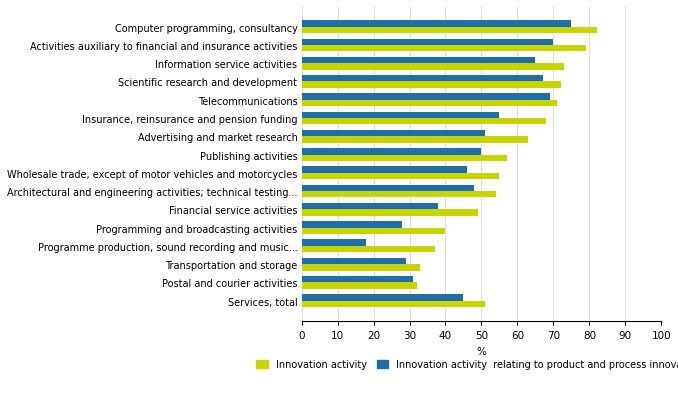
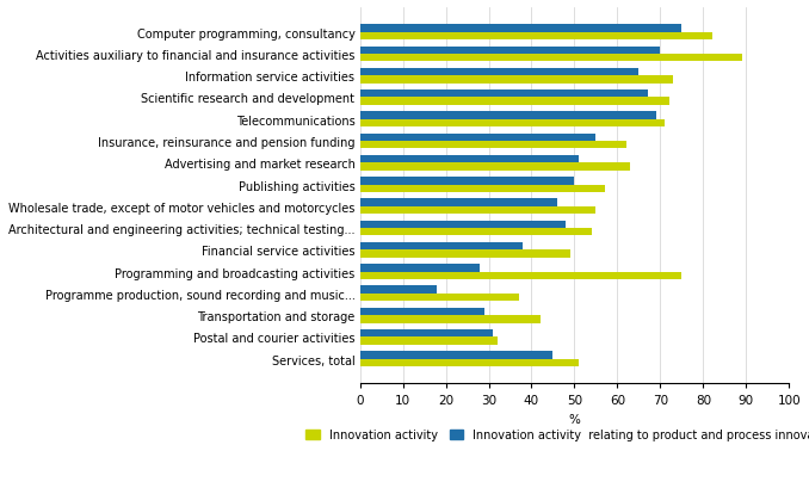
Innovation activity/Activities auxiliary to financial and insurance activities: 79 -> 89
Innovation activity/Insurance, reinsurance and pension funding: 68 -> 62
Innovation activity/Programming and broadcasting activities: 40 -> 75
Innovation activity/Transportation and storage: 33 -> 42
